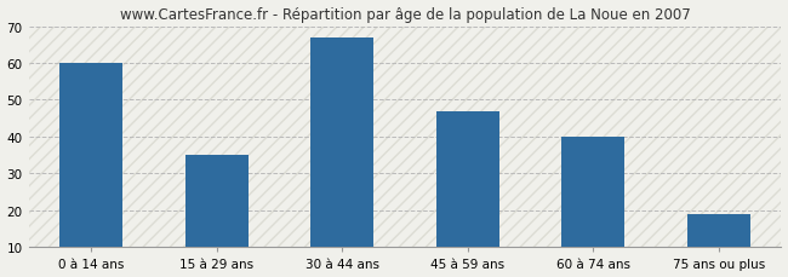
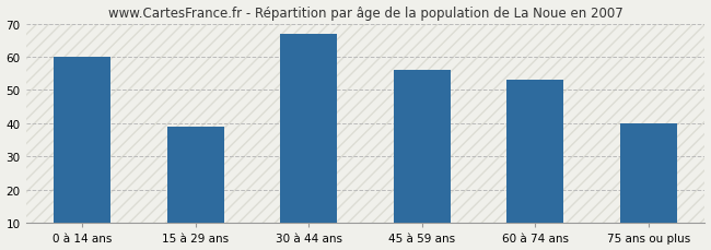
15 à 29 ans: 35 -> 39
45 à 59 ans: 47 -> 56
60 à 74 ans: 40 -> 53
75 ans ou plus: 19 -> 40
